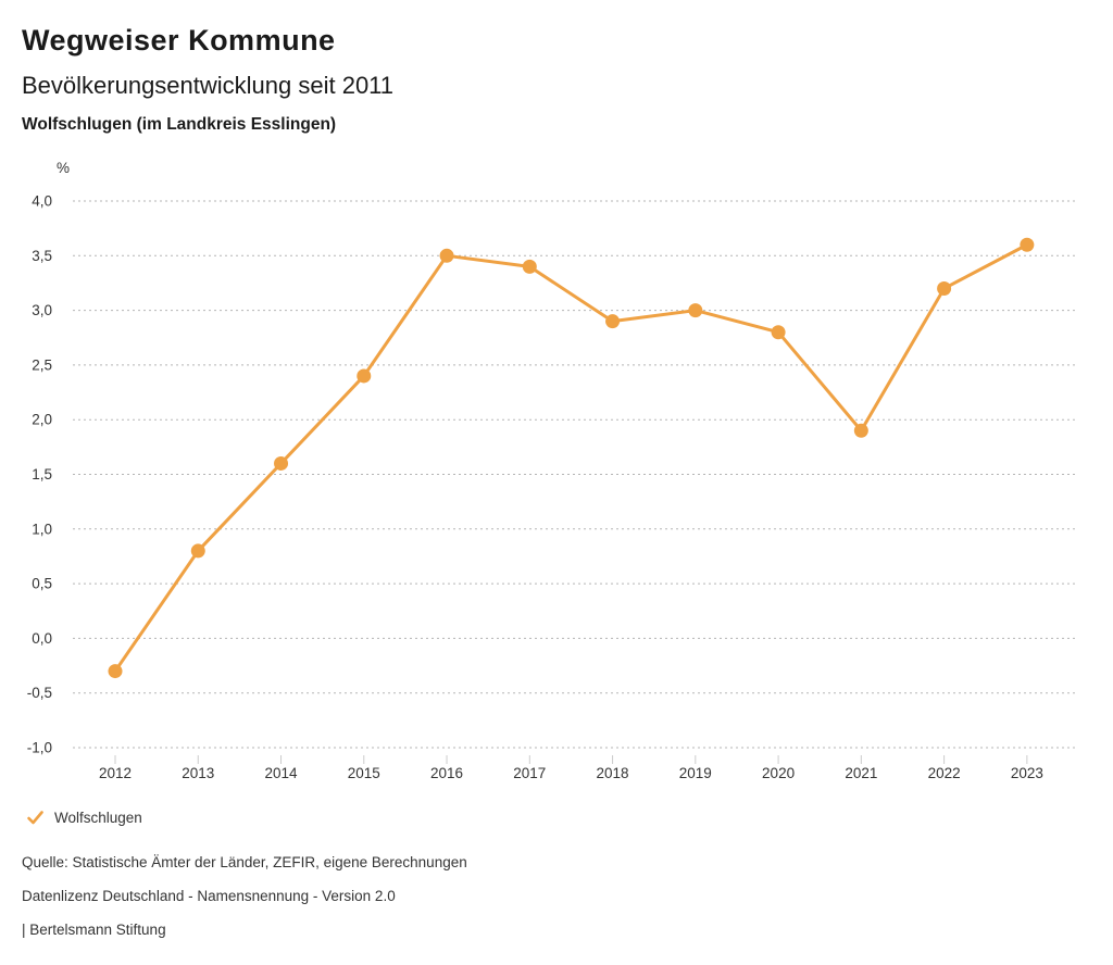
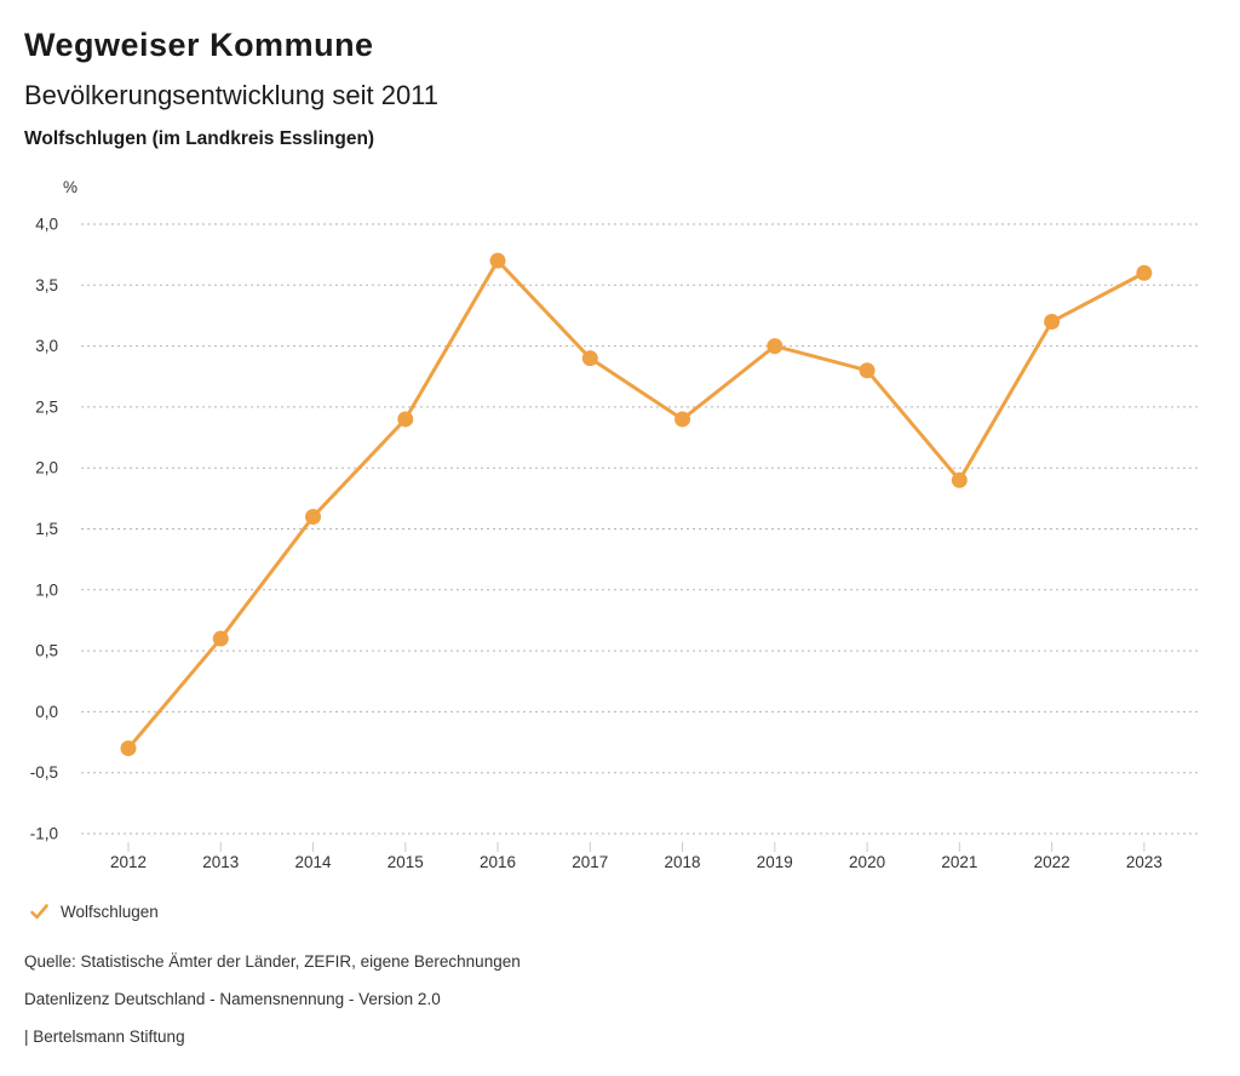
2013: 0,8 -> 0,6
2016: 3,5 -> 3,7
2017: 3,4 -> 2,9
2018: 2,9 -> 2,4
